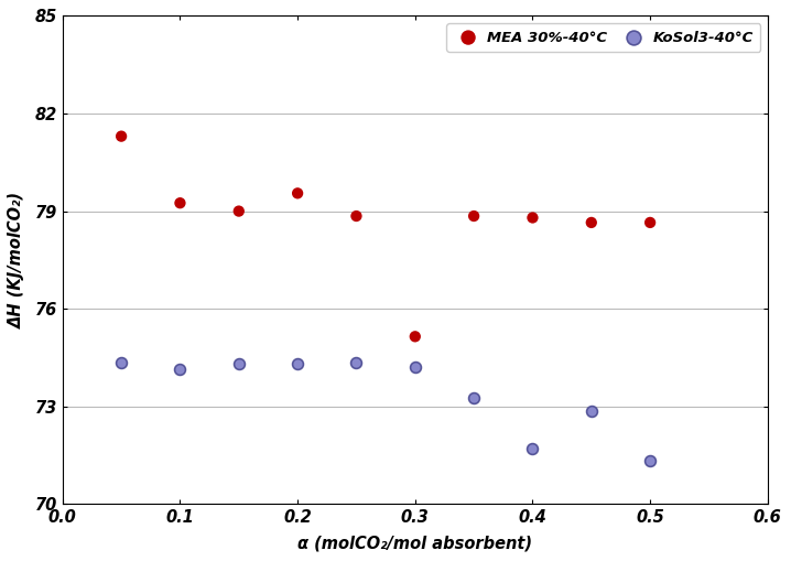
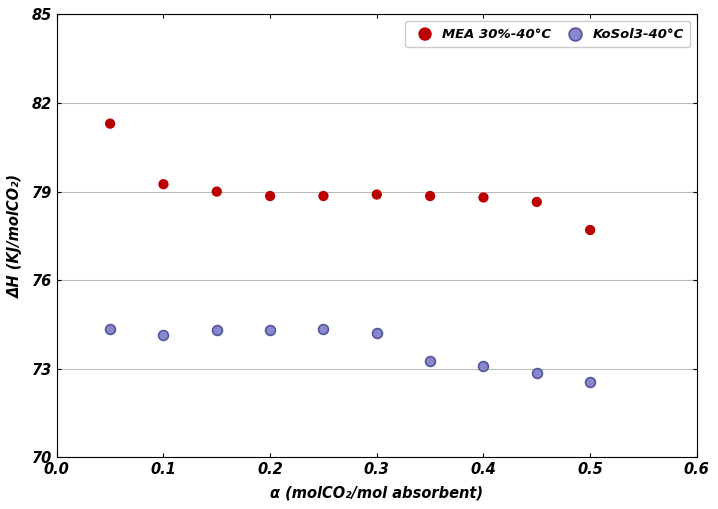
MEA 30%-40°C/0.2: 79.55 -> 78.85
MEA 30%-40°C/0.3: 75.15 -> 78.90
KoSol3-40°C/0.4: 71.70 -> 73.10
MEA 30%-40°C/0.5: 78.65 -> 77.70
KoSol3-40°C/0.5: 71.35 -> 72.55
